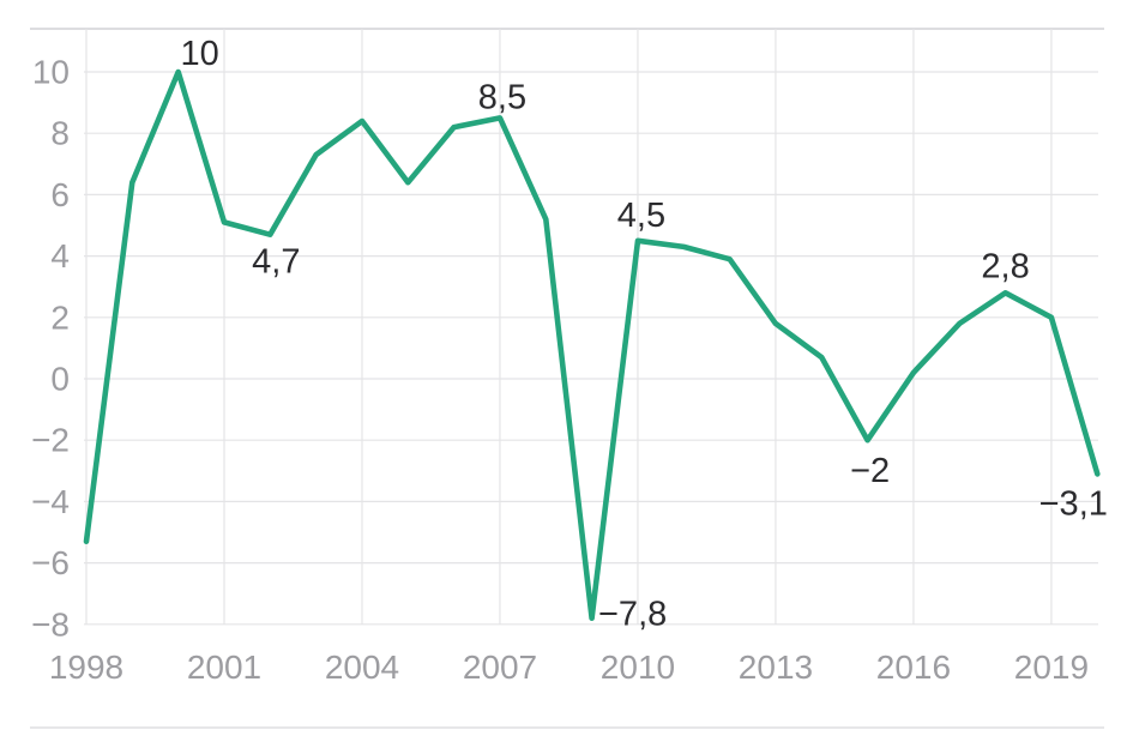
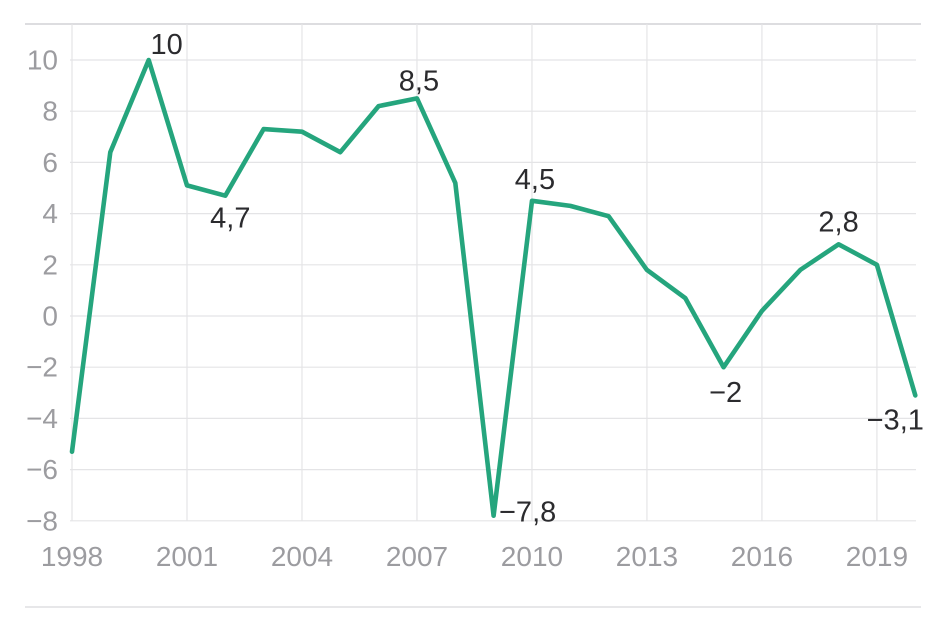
2004: 8.4 -> 7.2
